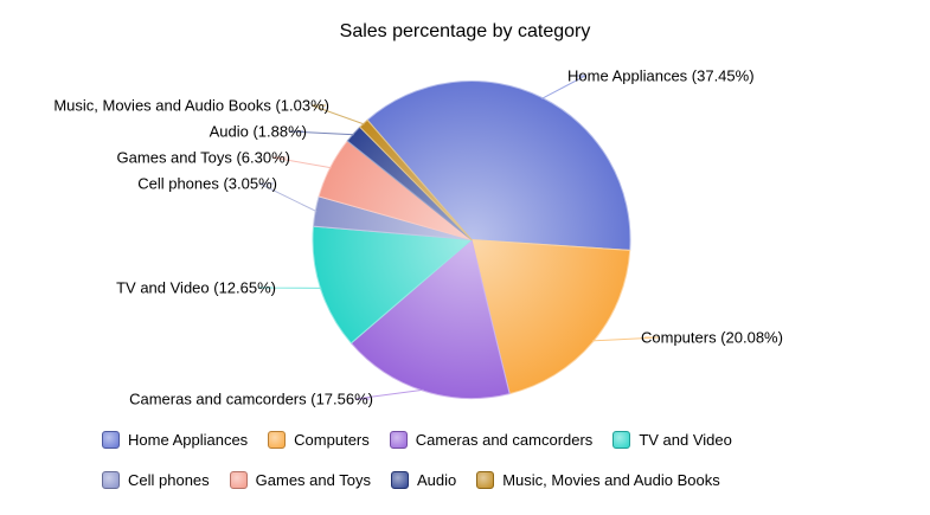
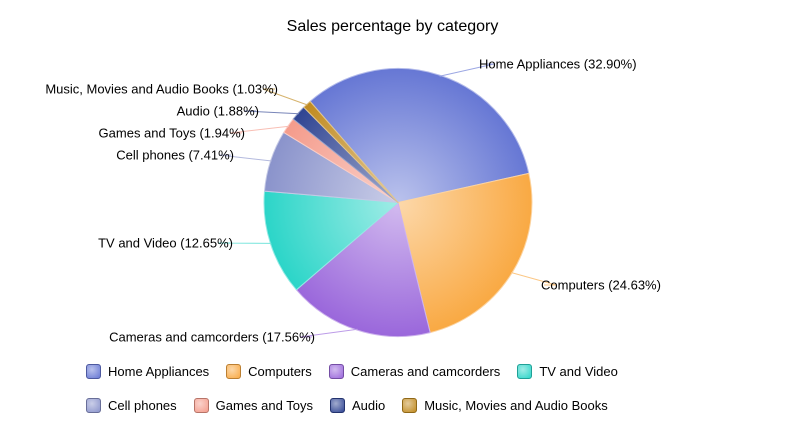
Home Appliances: 37.45% -> 32.90%
Computers: 20.08% -> 24.63%
Cell phones: 3.05% -> 7.41%
Games and Toys: 6.30% -> 1.94%
